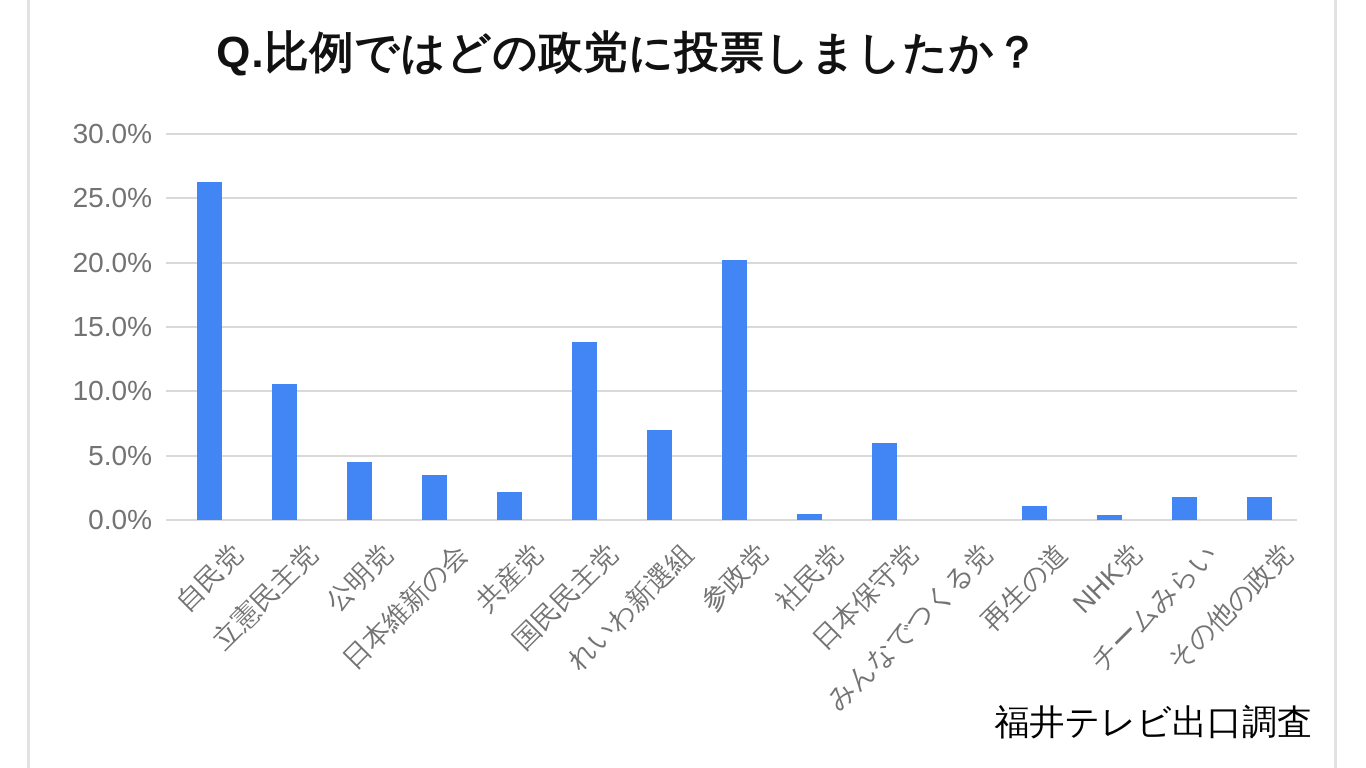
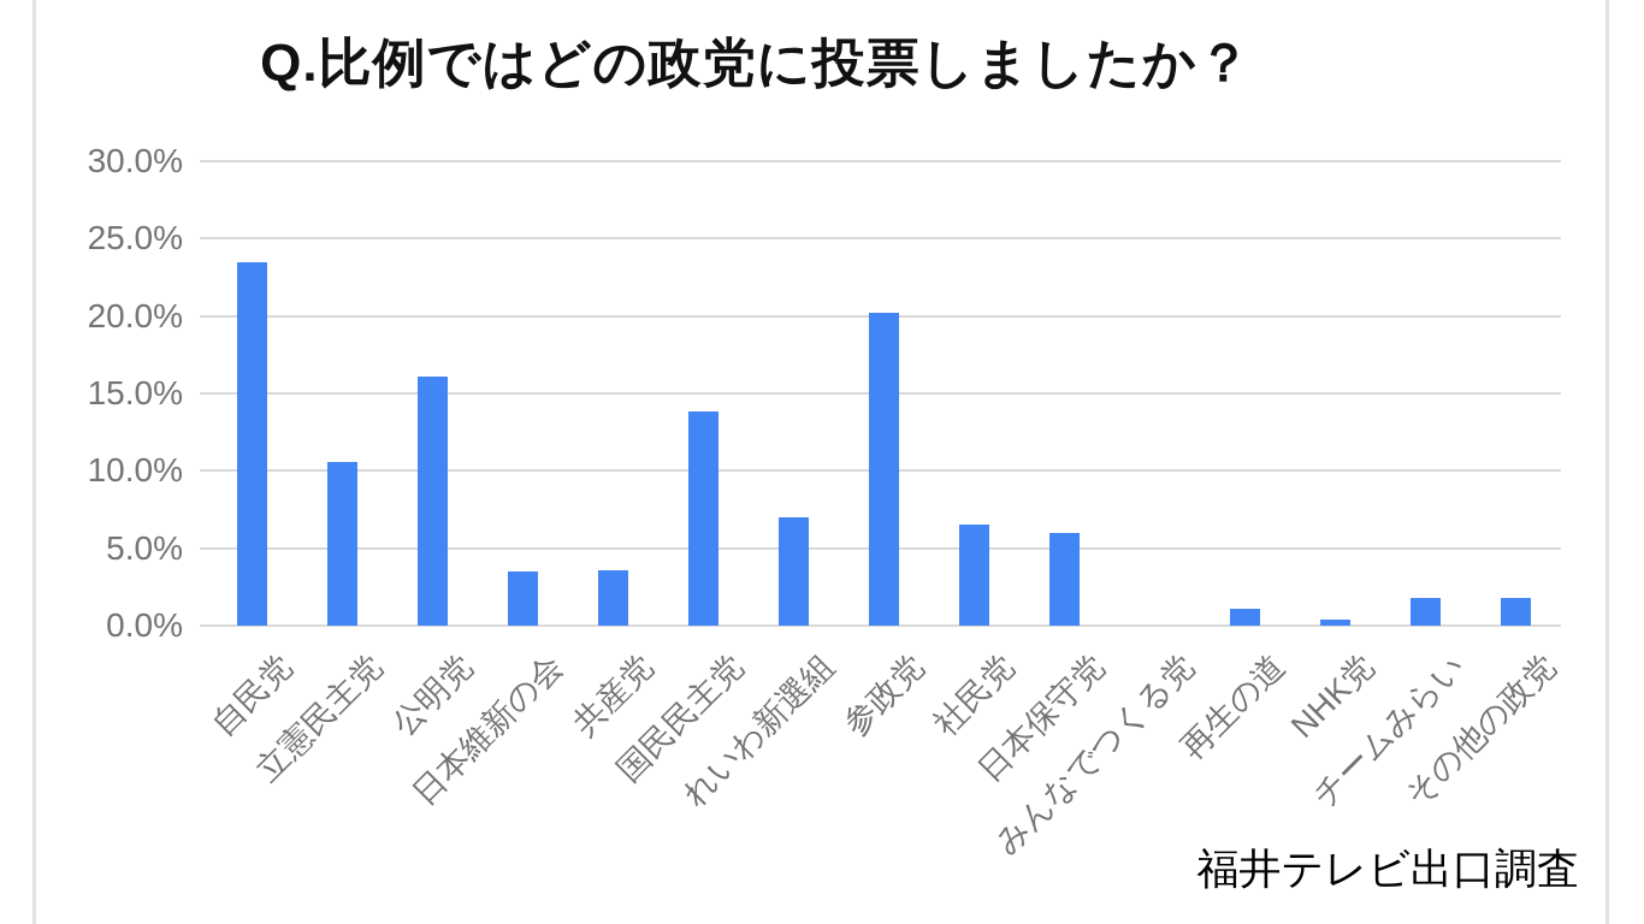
自民党: 26.3% -> 23.5%
公明党: 4.5% -> 16.1%
共産党: 2.2% -> 3.6%
社民党: 0.5% -> 6.5%
